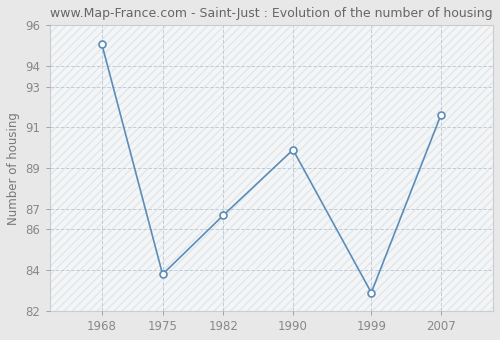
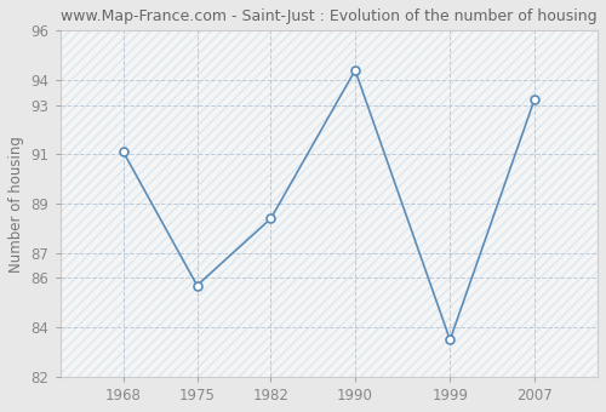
1968: 95.1 -> 91.1
1975: 83.8 -> 85.7
1982: 86.7 -> 88.4
1990: 89.9 -> 94.4
1999: 82.9 -> 83.5
2007: 91.6 -> 93.2
